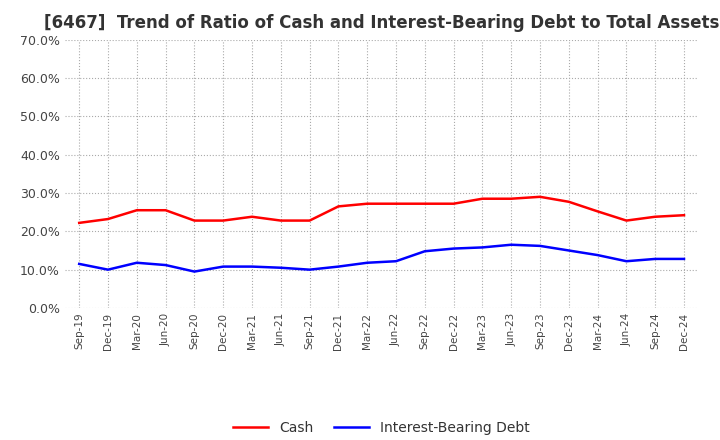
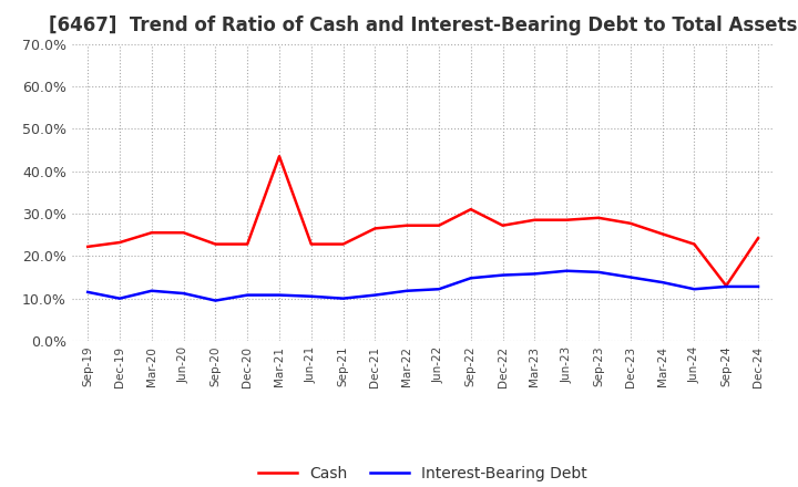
Cash/Mar-21: 23.8% -> 43.5%
Cash/Sep-22: 27.2% -> 31.0%
Cash/Sep-24: 23.8% -> 13.0%
